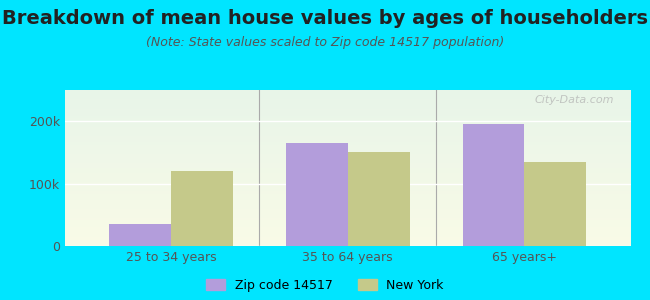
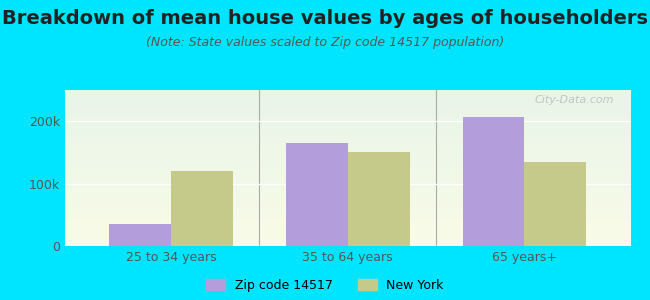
Zip code 14517/65 years+: 195k -> 206k
